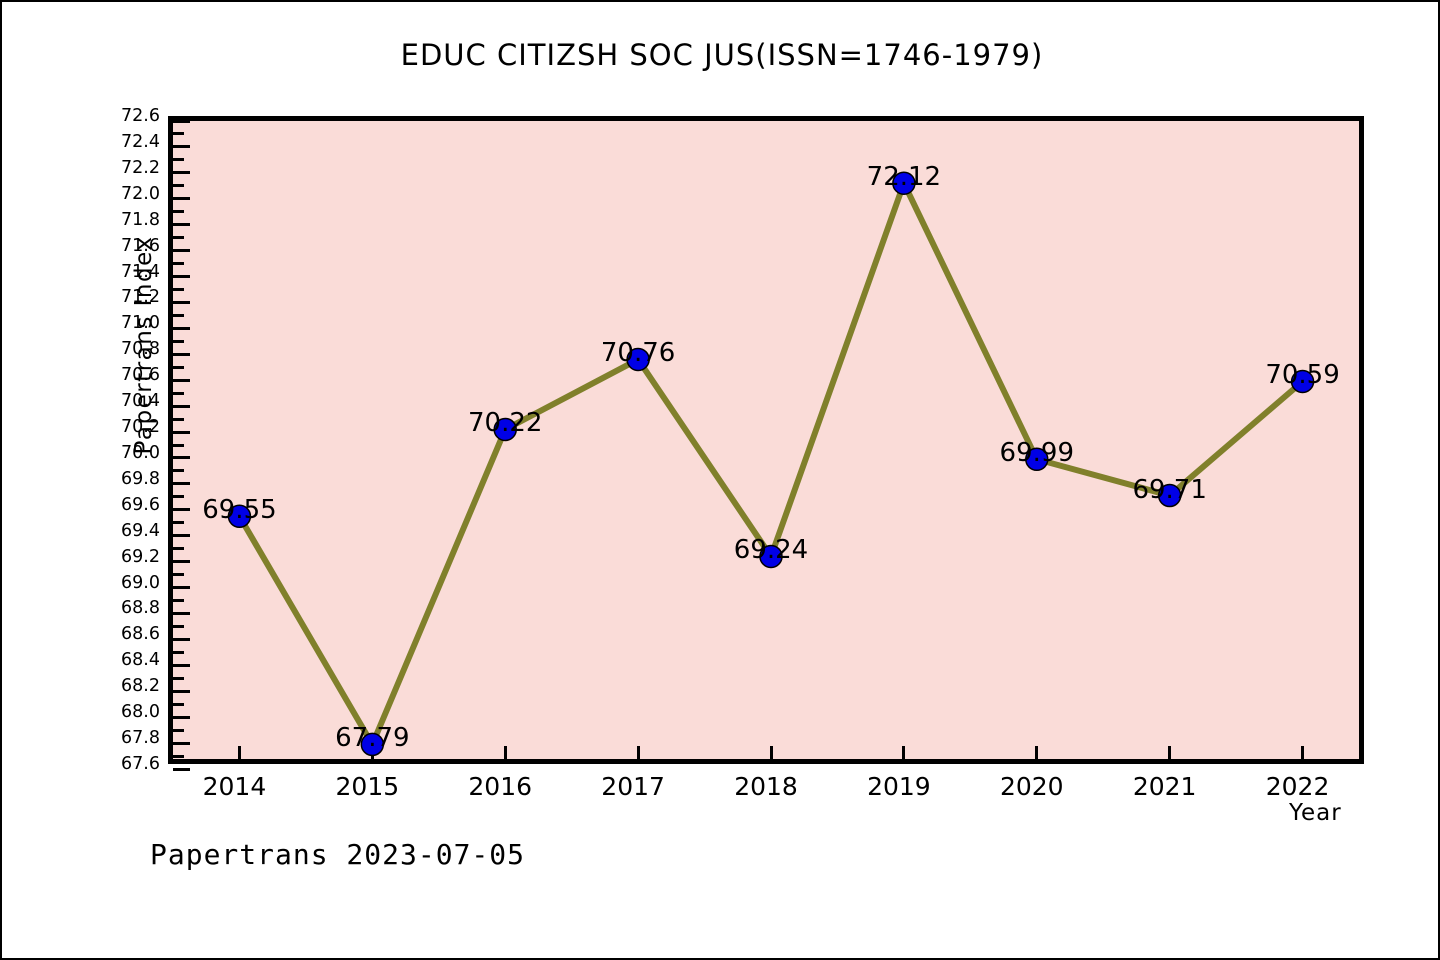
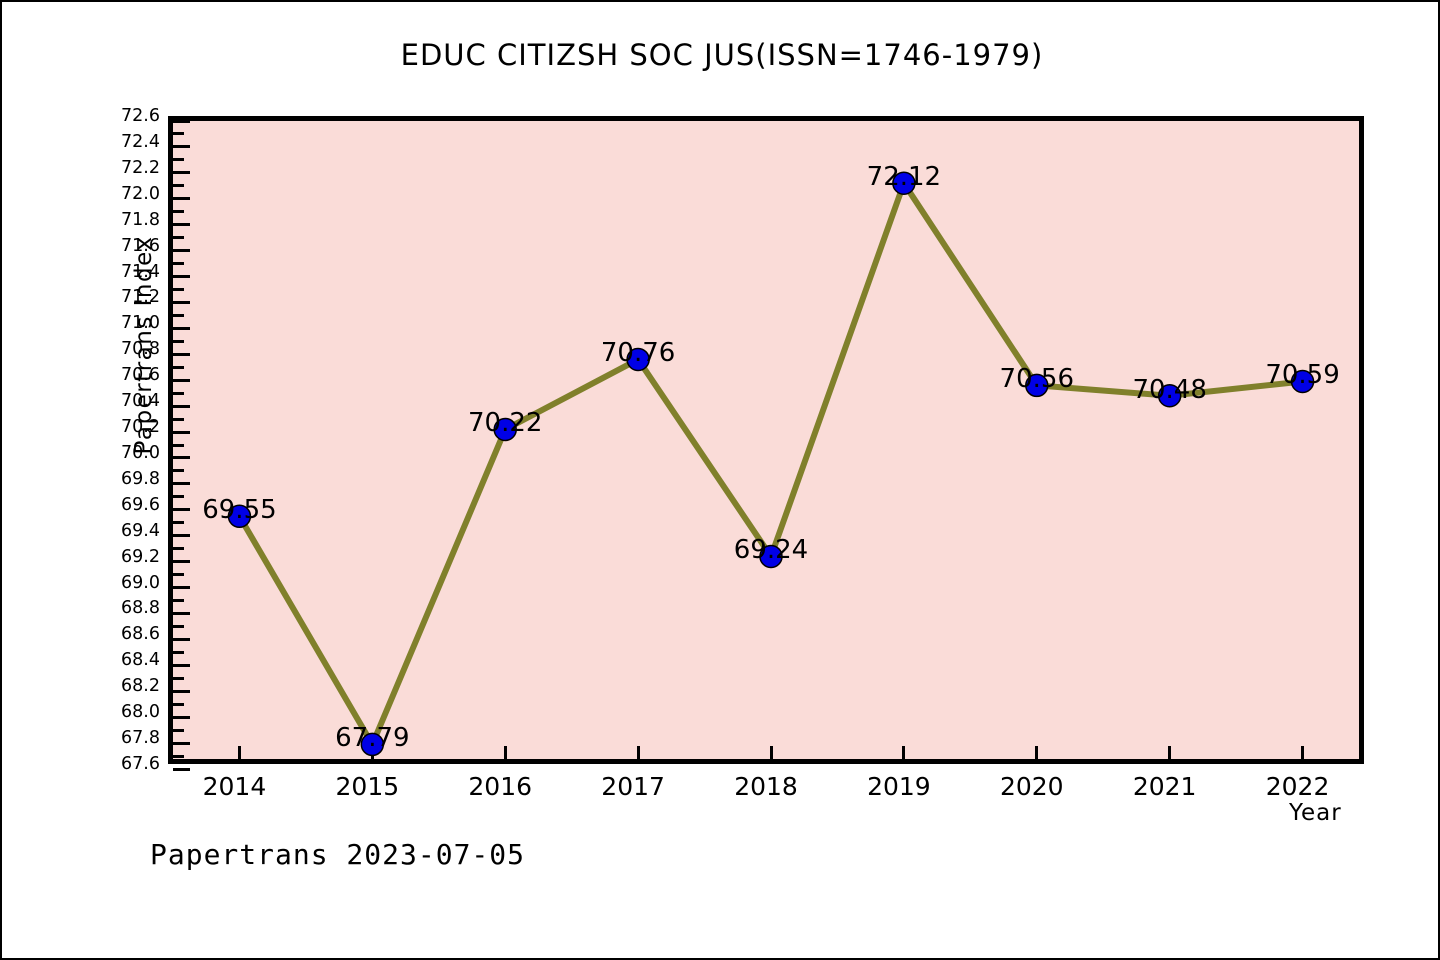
2020: 69.99 -> 70.56
2021: 69.71 -> 70.48
